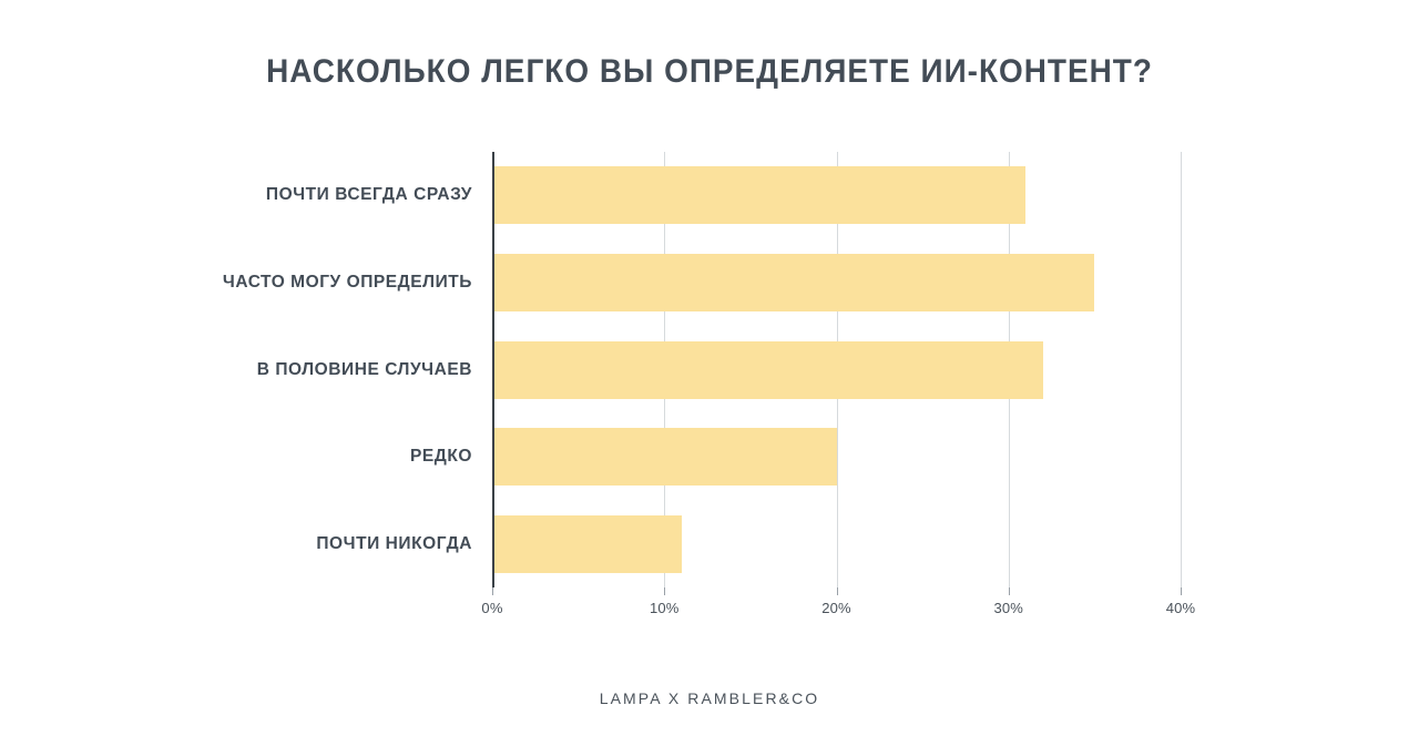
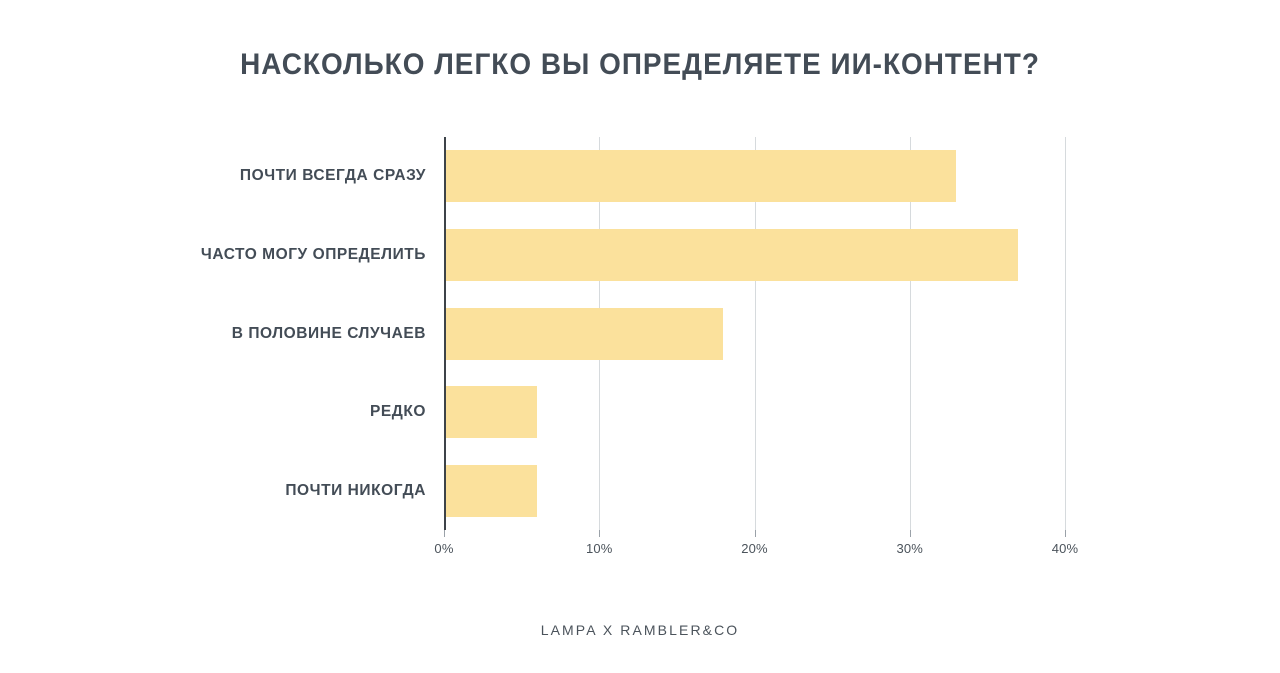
ПОЧТИ ВСЕГДА СРАЗУ: 31% -> 33%
ЧАСТО МОГУ ОПРЕДЕЛИТЬ: 35% -> 37%
В ПОЛОВИНЕ СЛУЧАЕВ: 32% -> 18%
РЕДКО: 20% -> 6%
ПОЧТИ НИКОГДА: 11% -> 6%
